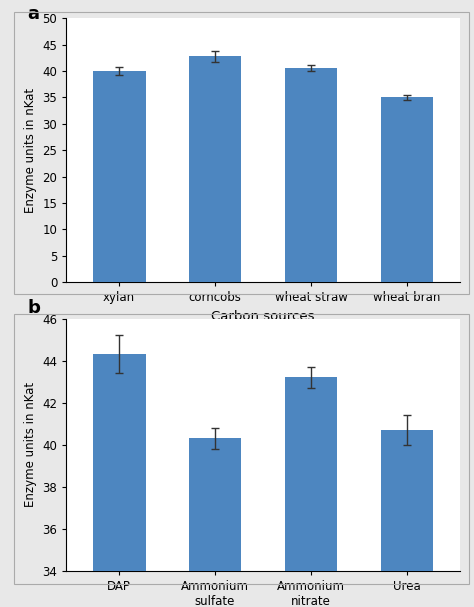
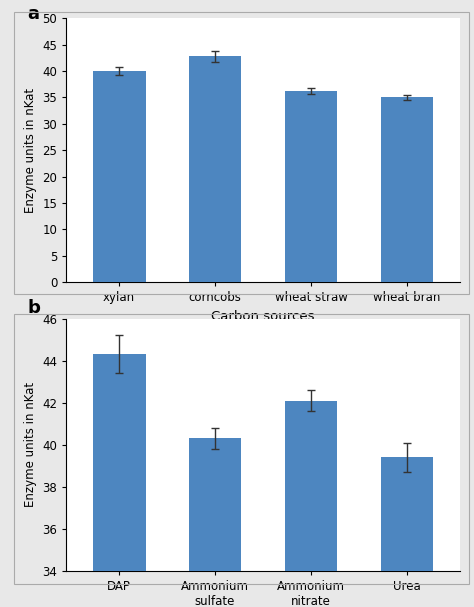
wheat straw: 40.6 -> 36.2
Ammonium nitrate: 43.2 -> 42.1
Urea: 40.7 -> 39.4
